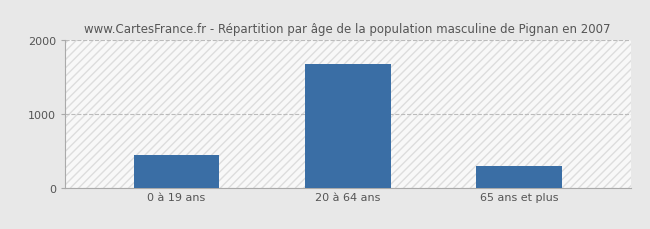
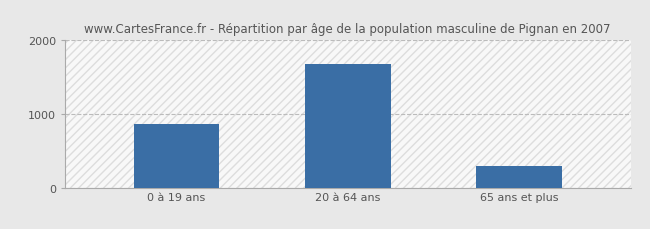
0 à 19 ans: 440 -> 870
